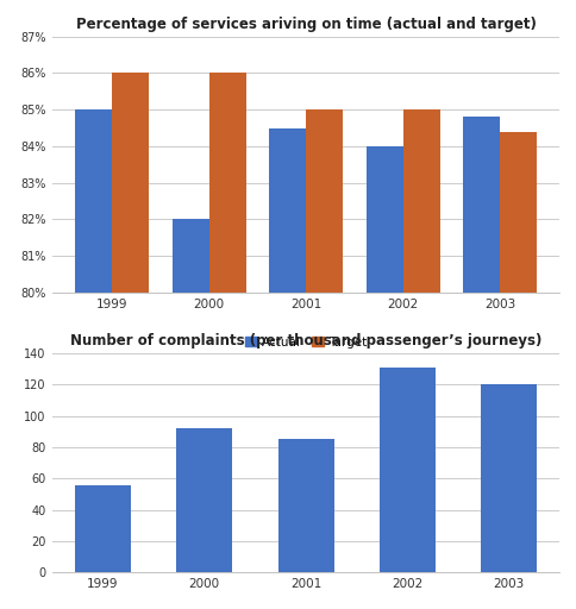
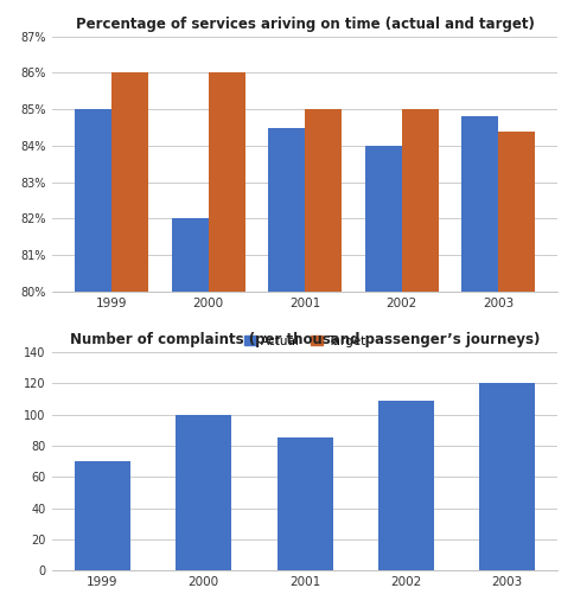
Number of complaints (per thousand passenger’s journeys)/1999: 56 -> 70
Number of complaints (per thousand passenger’s journeys)/2000: 92 -> 100
Number of complaints (per thousand passenger’s journeys)/2002: 131 -> 109
